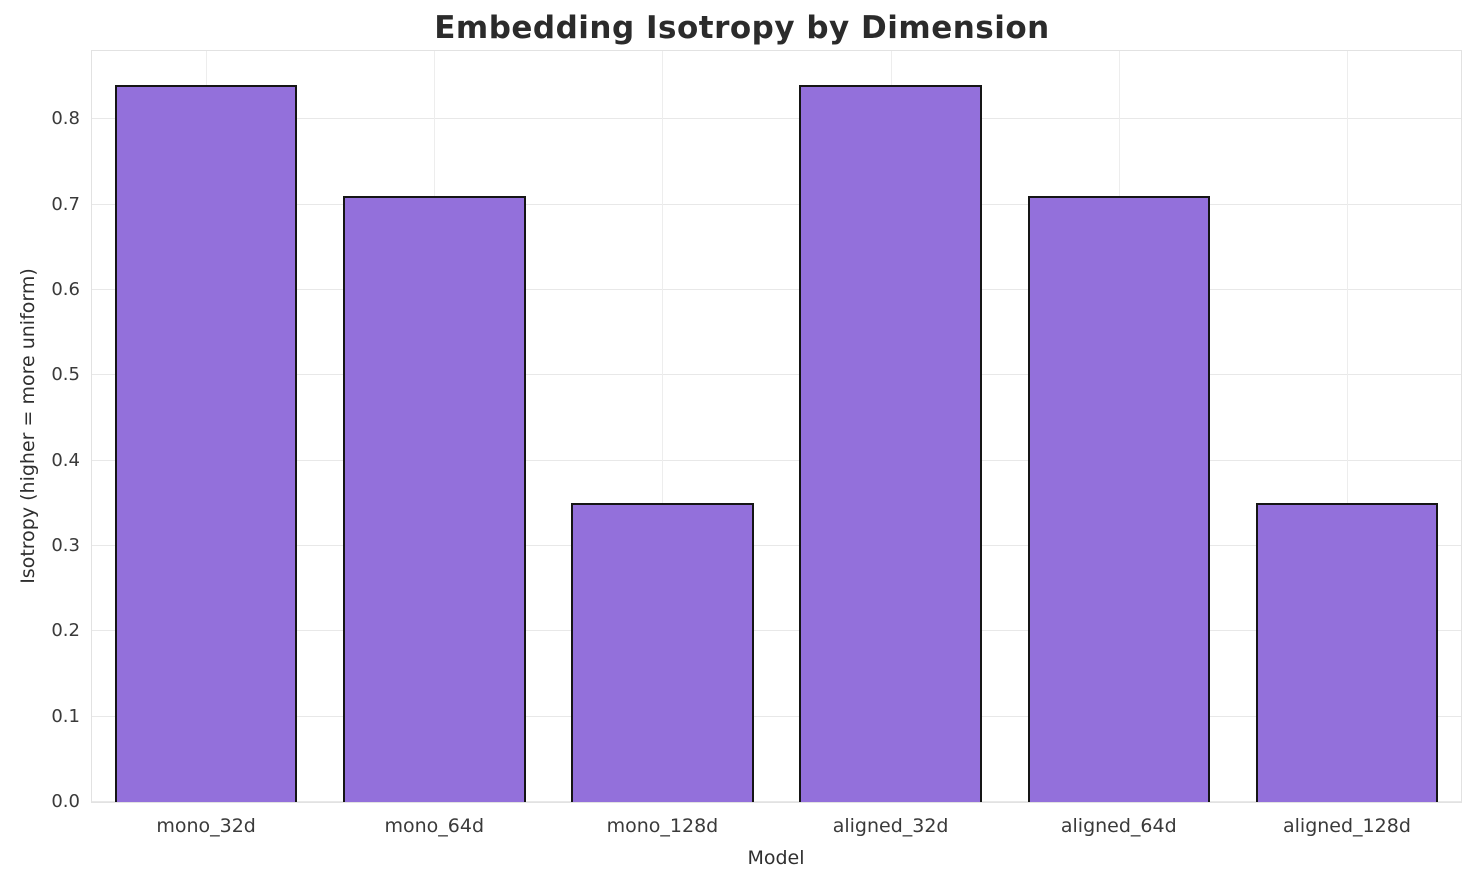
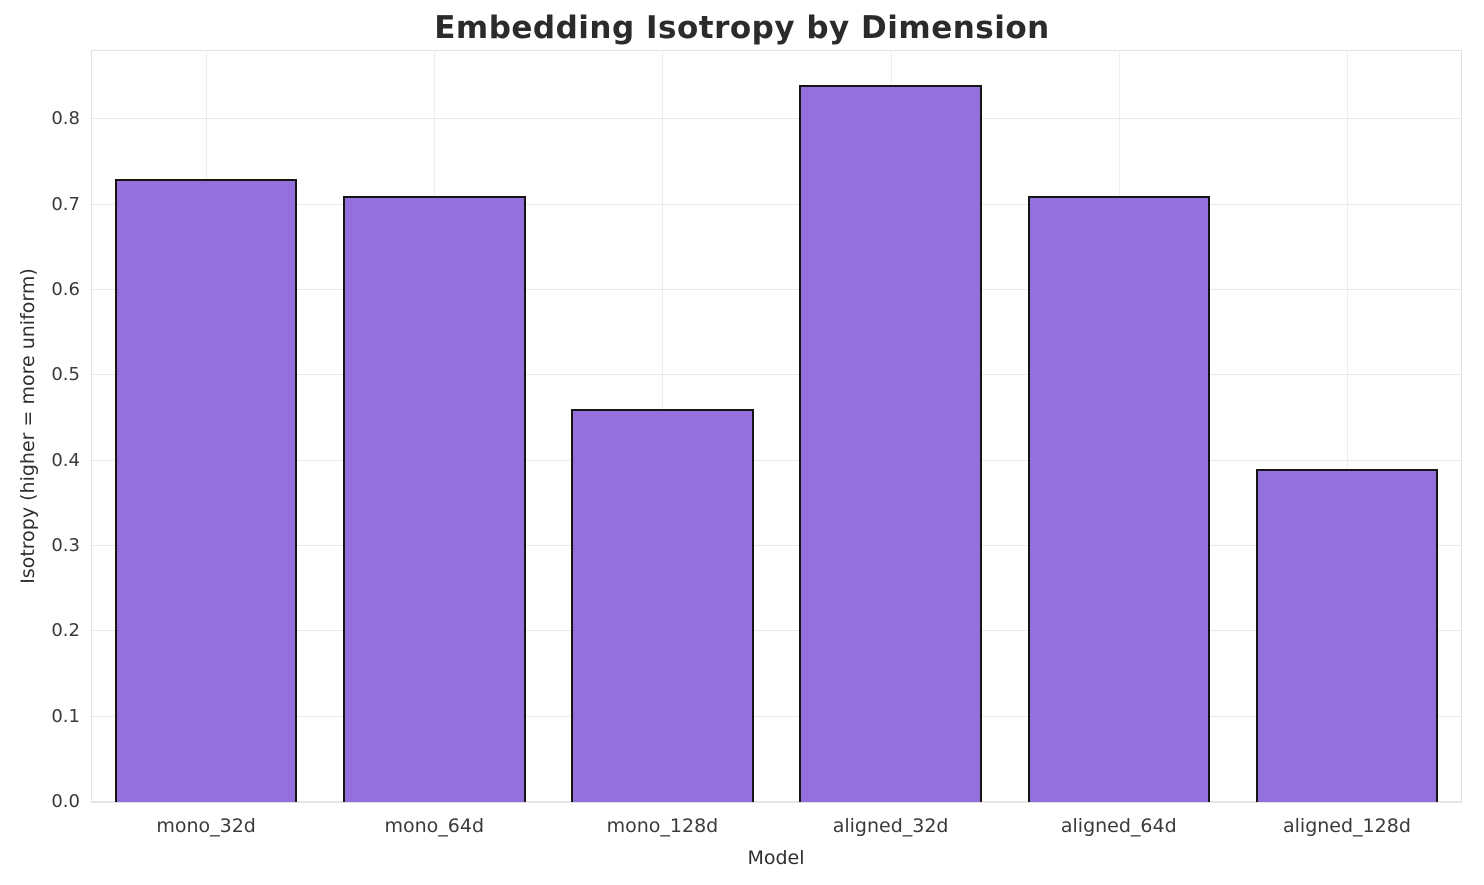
mono_32d: 0.84 -> 0.73
mono_128d: 0.35 -> 0.46
aligned_128d: 0.35 -> 0.39
